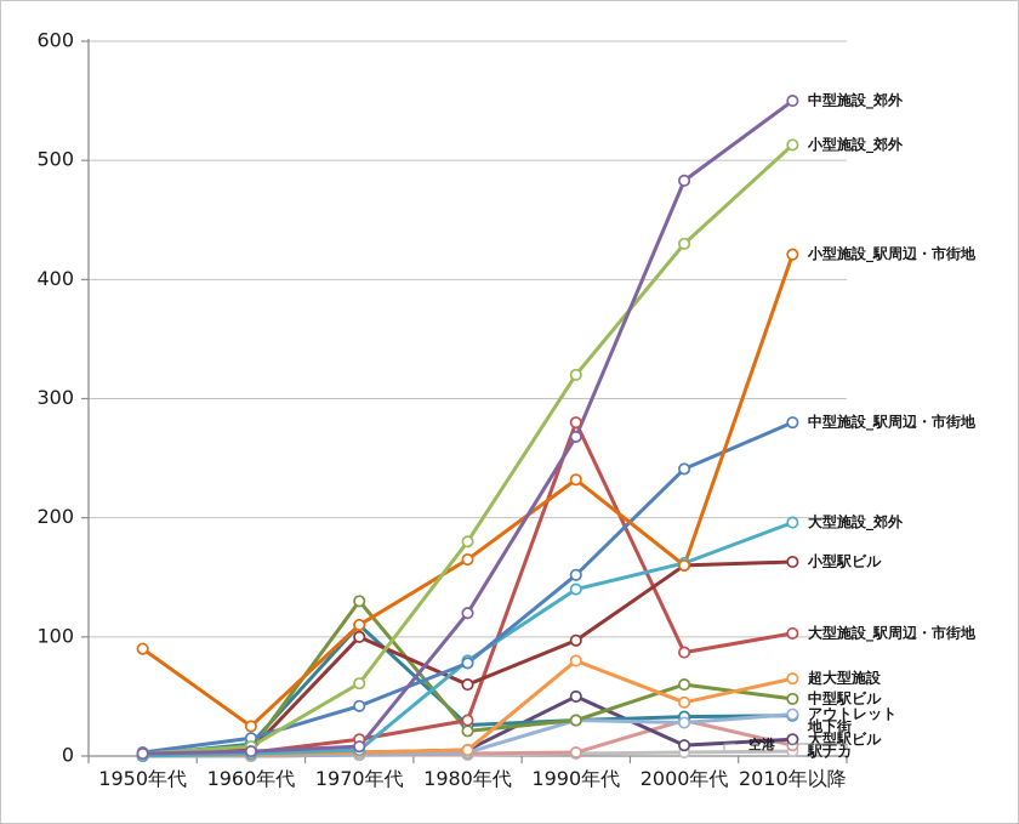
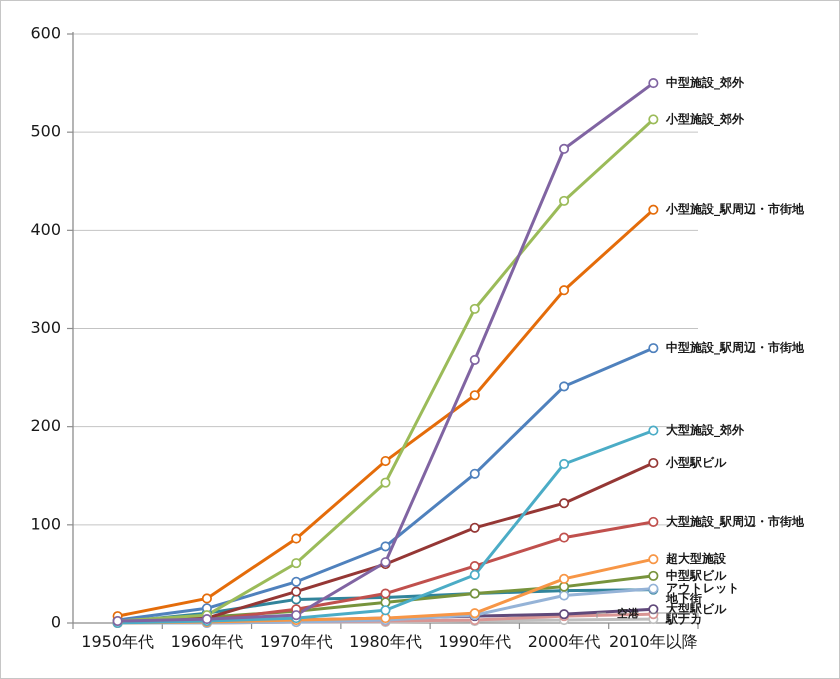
小型施設_駅周辺・市街地/1950年代: 90 -> 10
小型施設_駅周辺・市街地/1970年代: 110 -> 90
小型駅ビル/1970年代: 100 -> 30
中型駅ビル/1970年代: 130 -> 10
地下街/1970年代: 110 -> 20
中型施設_郊外/1980年代: 120 -> 60
小型施設_郊外/1980年代: 180 -> 140
大型施設_郊外/1980年代: 80 -> 10
大型施設_郊外/1990年代: 140 -> 50
大型施設_駅周辺・市街地/1990年代: 280 -> 60
超大型施設/1990年代: 80 -> 10
アウトレット/1990年代: 30 -> 10
大型駅ビル/1990年代: 50 -> 10
小型施設_駅周辺・市街地/2000年代: 160 -> 340
小型駅ビル/2000年代: 160 -> 120
中型駅ビル/2000年代: 60 -> 40
駅ナカ/2000年代: 30 -> 10
